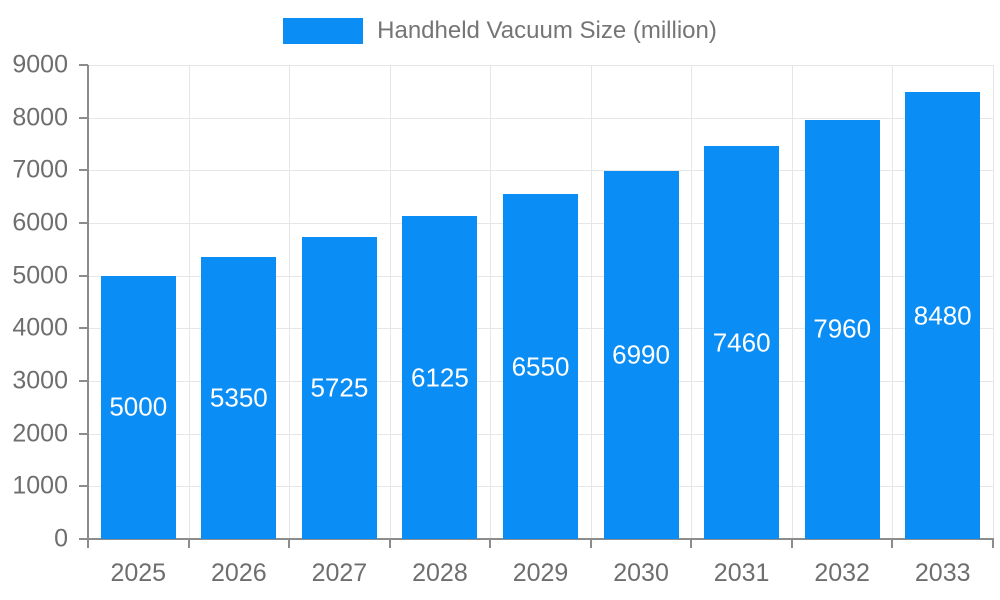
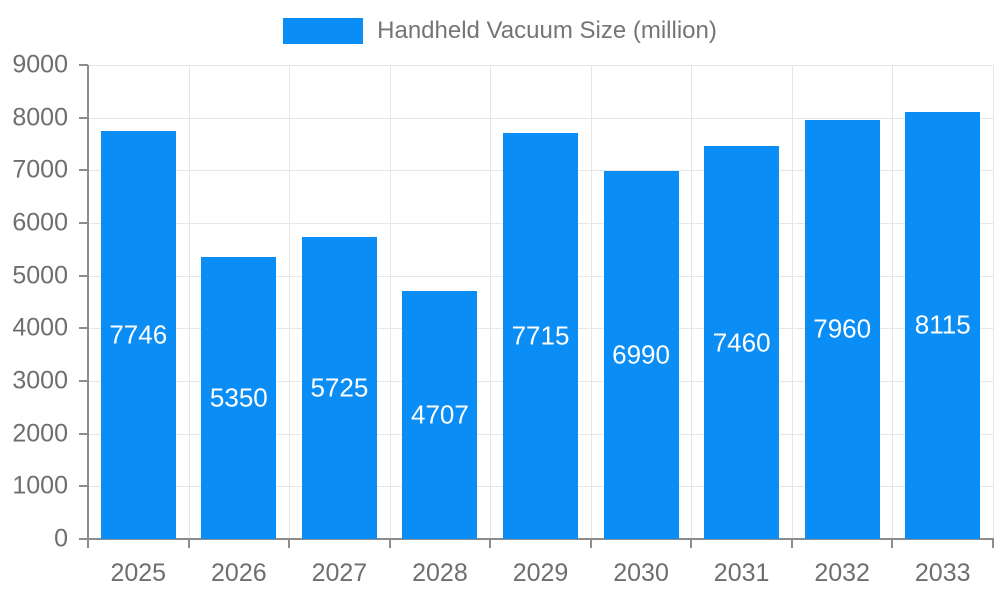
2025: 5000 -> 7746
2028: 6125 -> 4707
2029: 6550 -> 7715
2033: 8480 -> 8115
